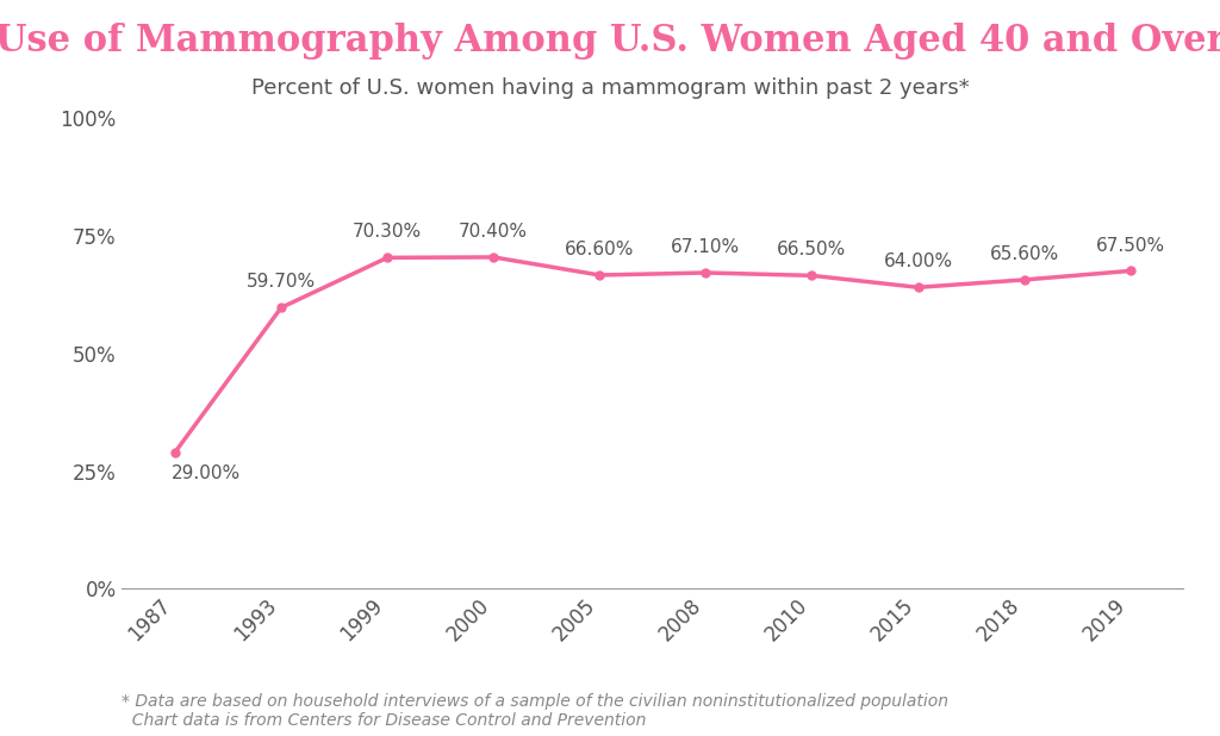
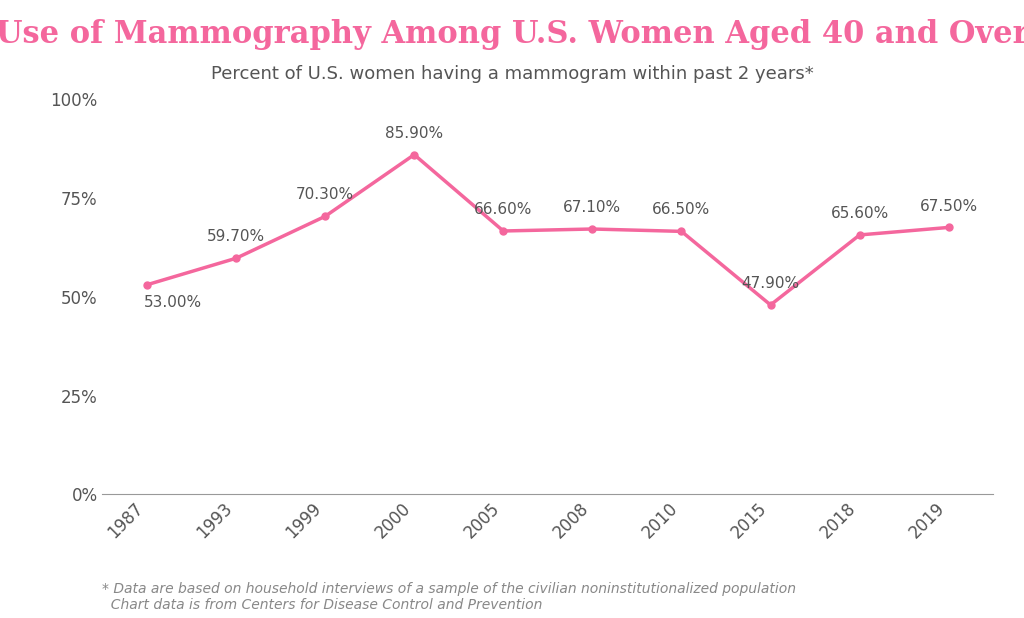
1987: 29.00% -> 53.00%
2000: 70.40% -> 85.90%
2015: 64.00% -> 47.90%
